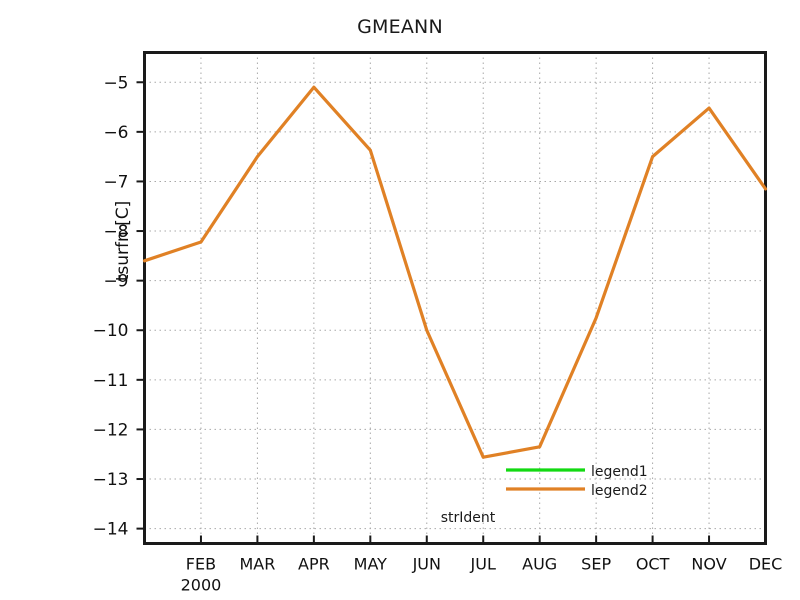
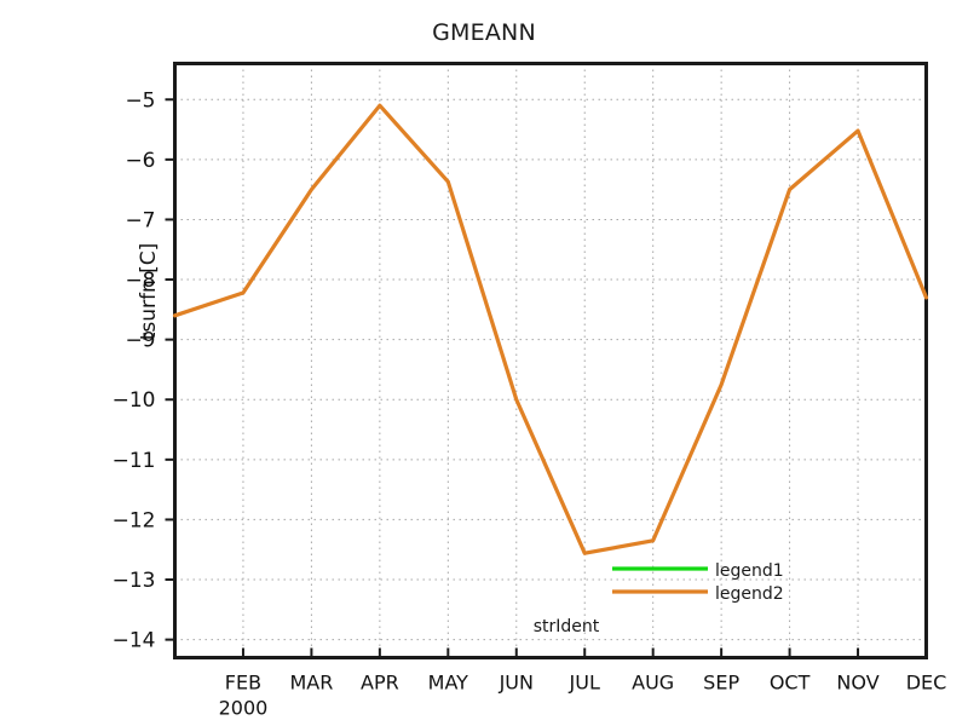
DEC: -7.2 -> -8.3
